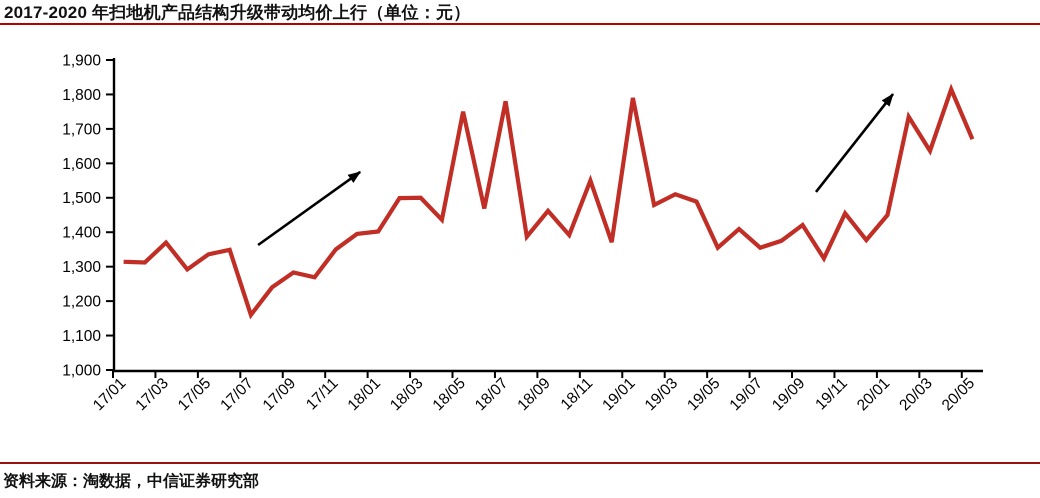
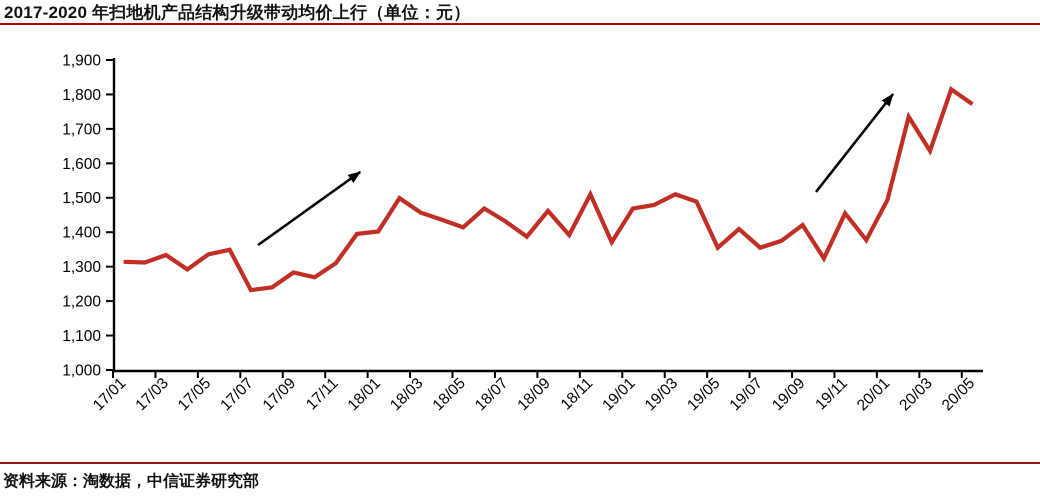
17/03: 1370 -> 1330
17/07: 1160 -> 1230
17/11: 1350 -> 1310
18/03: 1500 -> 1460
18/05: 1750 -> 1410
18/07: 1780 -> 1430
18/11: 1550 -> 1510
19/01: 1790 -> 1470
20/01: 1450 -> 1490
20/05: 1670 -> 1770
